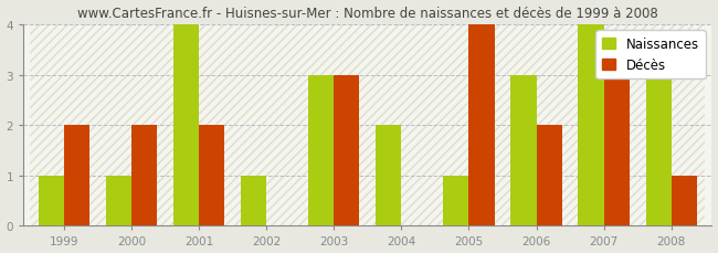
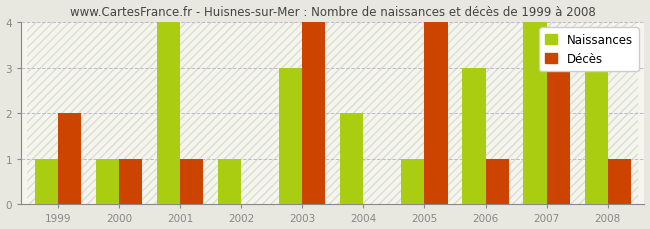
Décès/2000: 2 -> 1
Décès/2001: 2 -> 1
Décès/2003: 3 -> 4
Décès/2006: 2 -> 1
